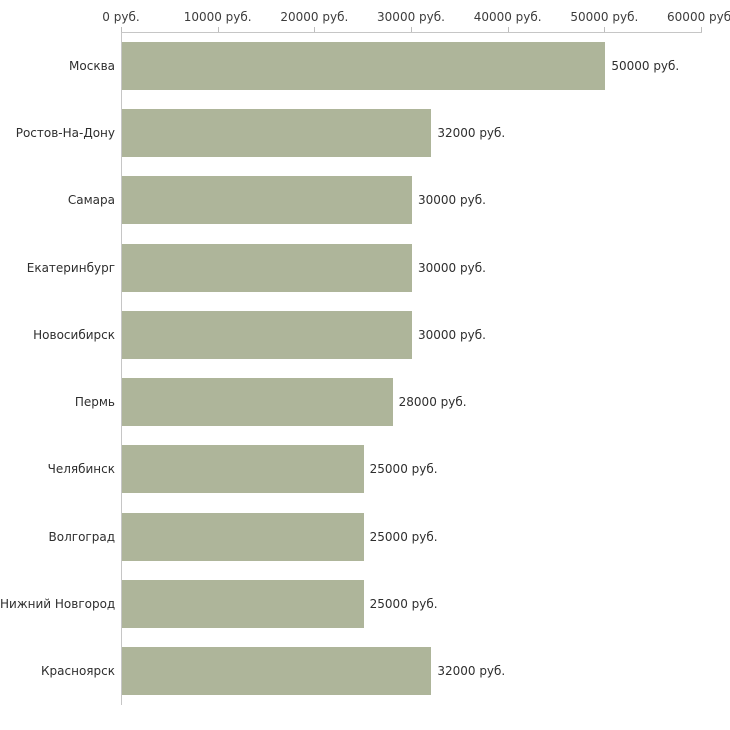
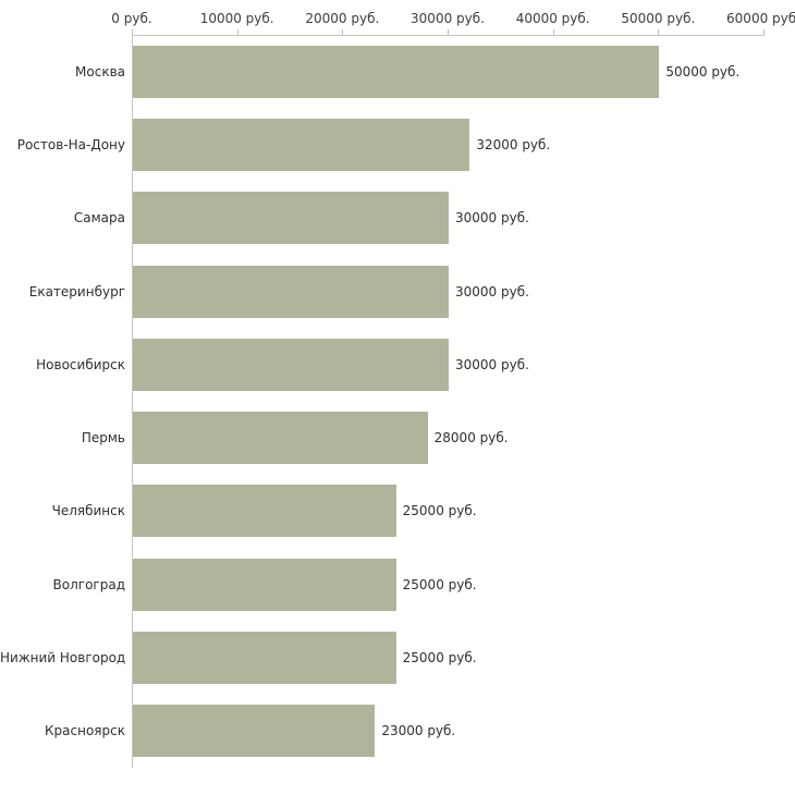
Красноярск: 32000 -> 23000
